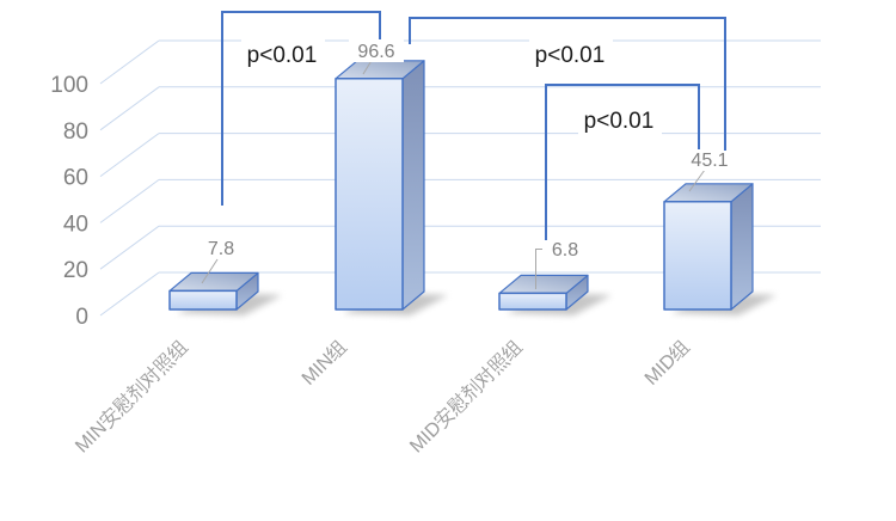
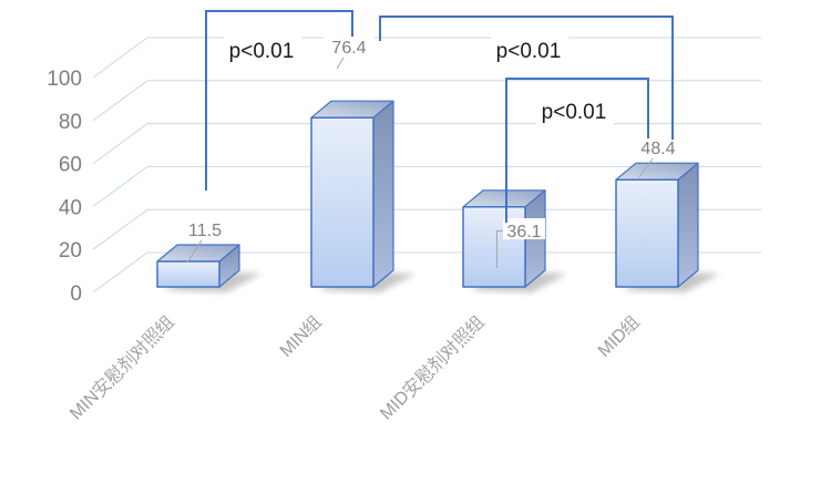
MIN安慰剂对照组: 7.8 -> 11.5
MIN组: 96.6 -> 76.4
MID安慰剂对照组: 6.8 -> 36.1
MID组: 45.1 -> 48.4
